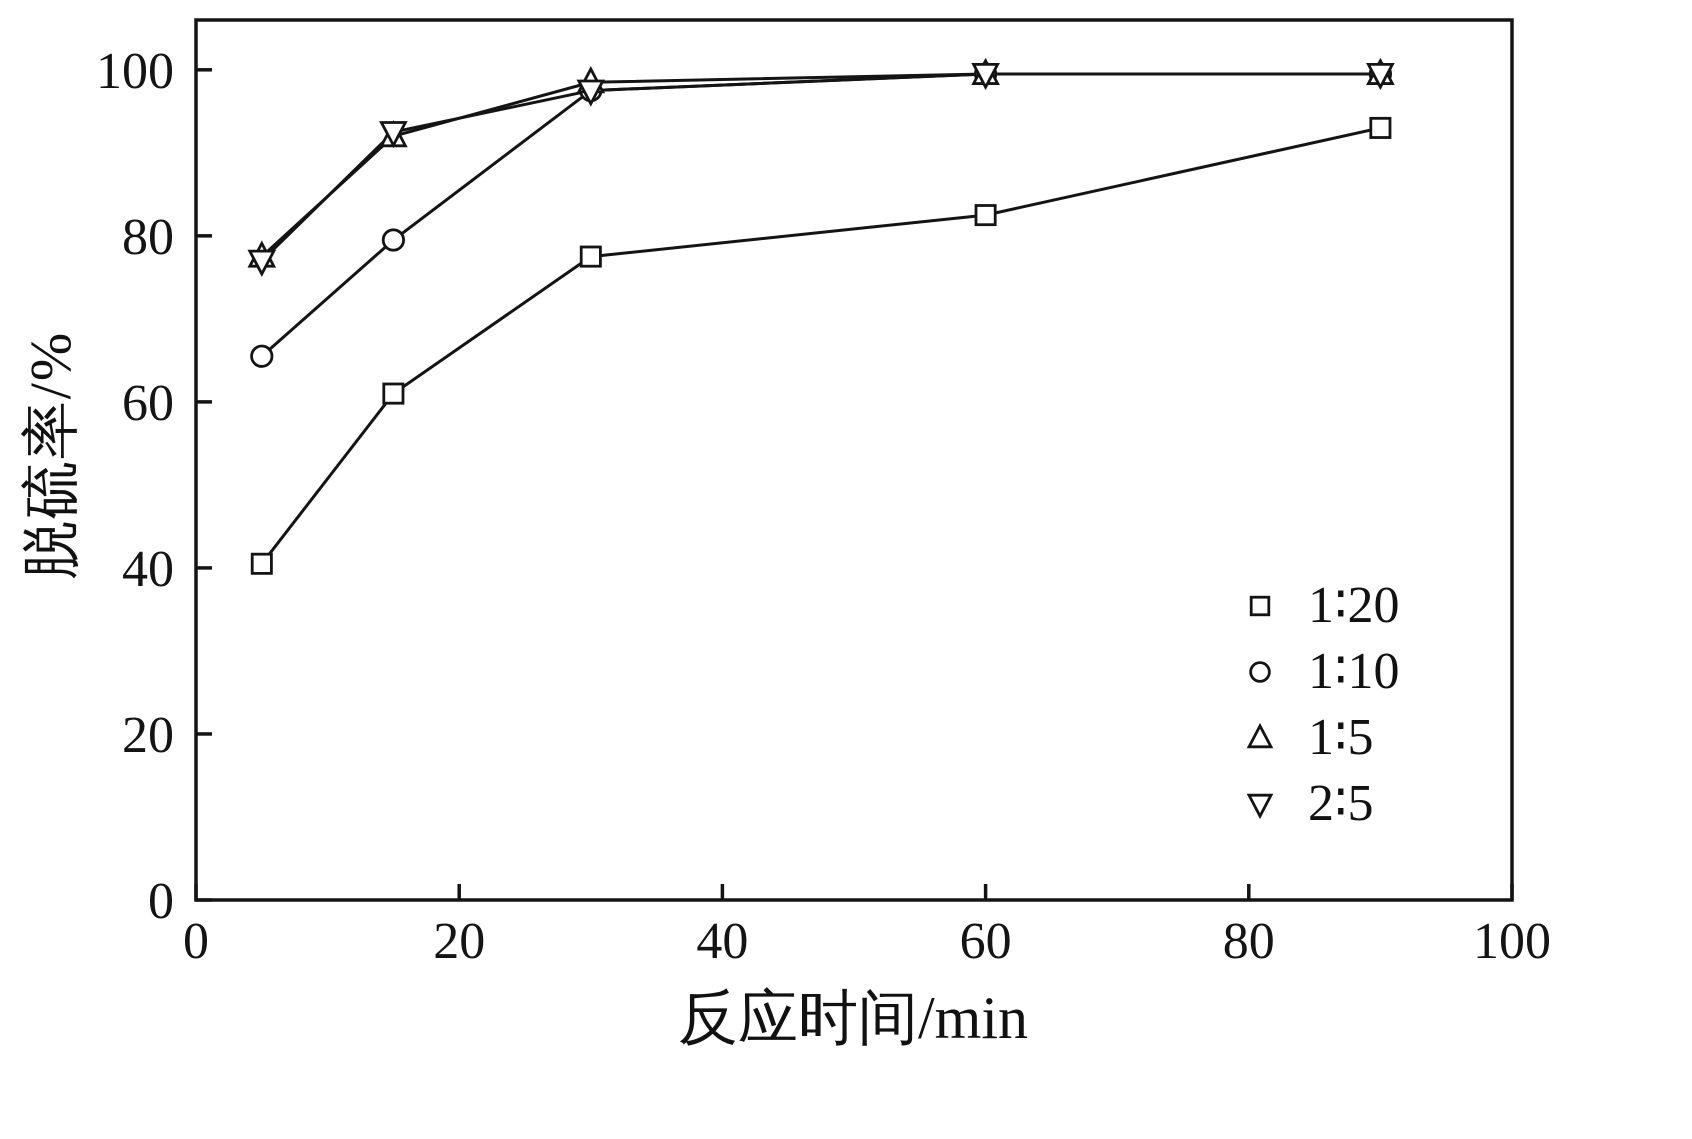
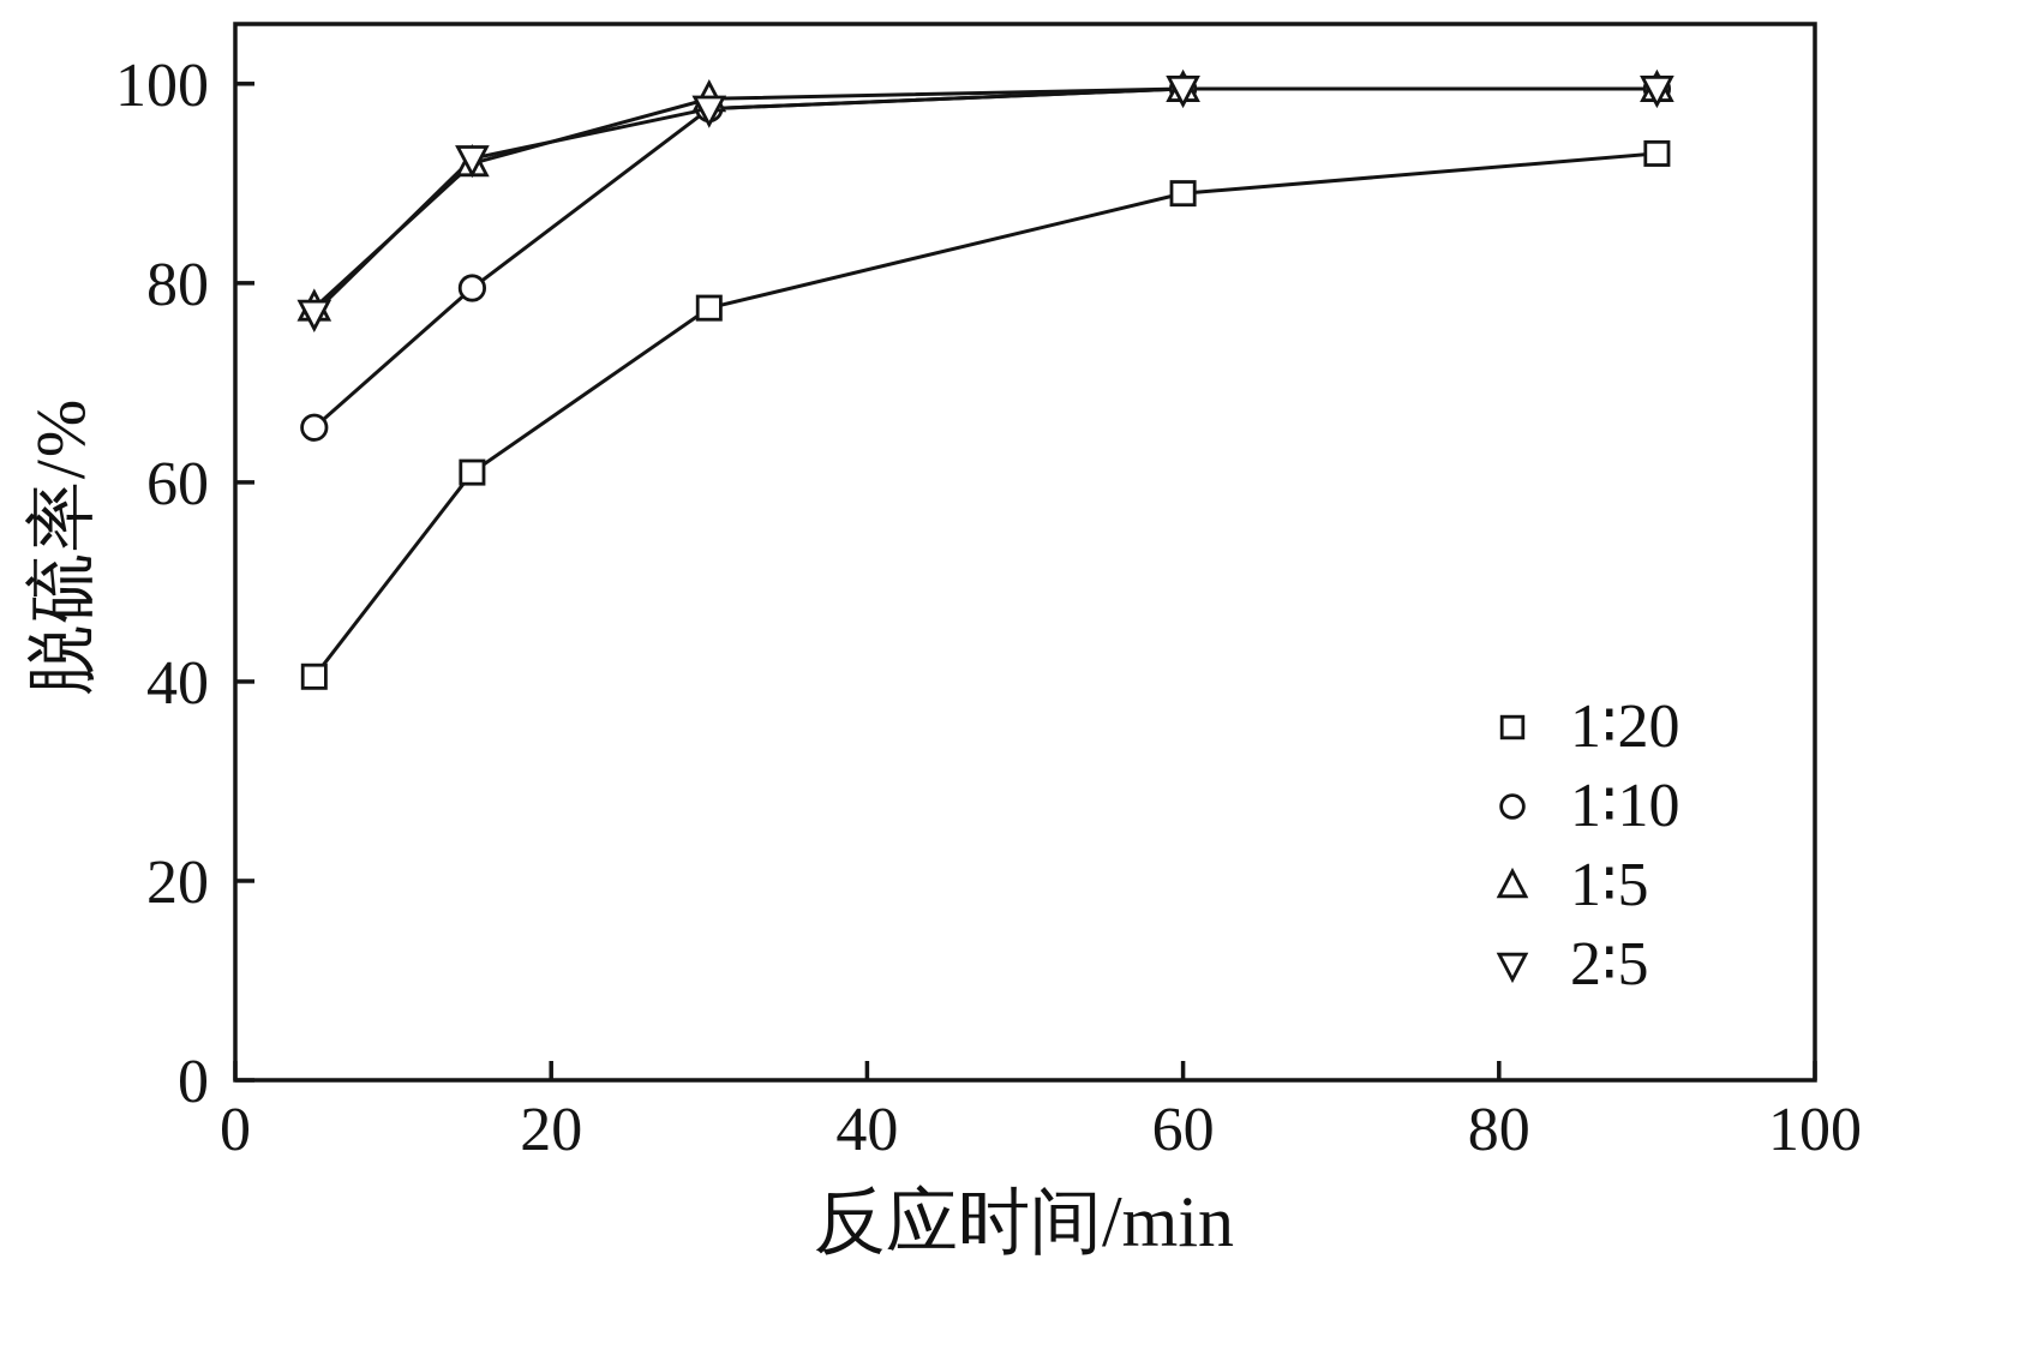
1∶20/60: 82.5 -> 89.0
